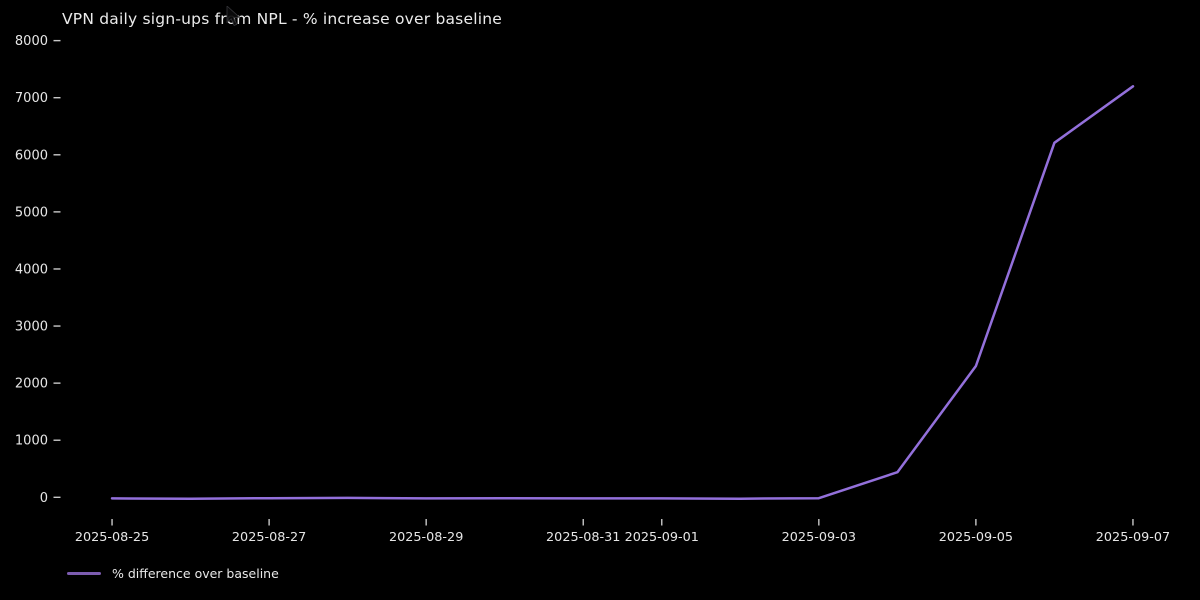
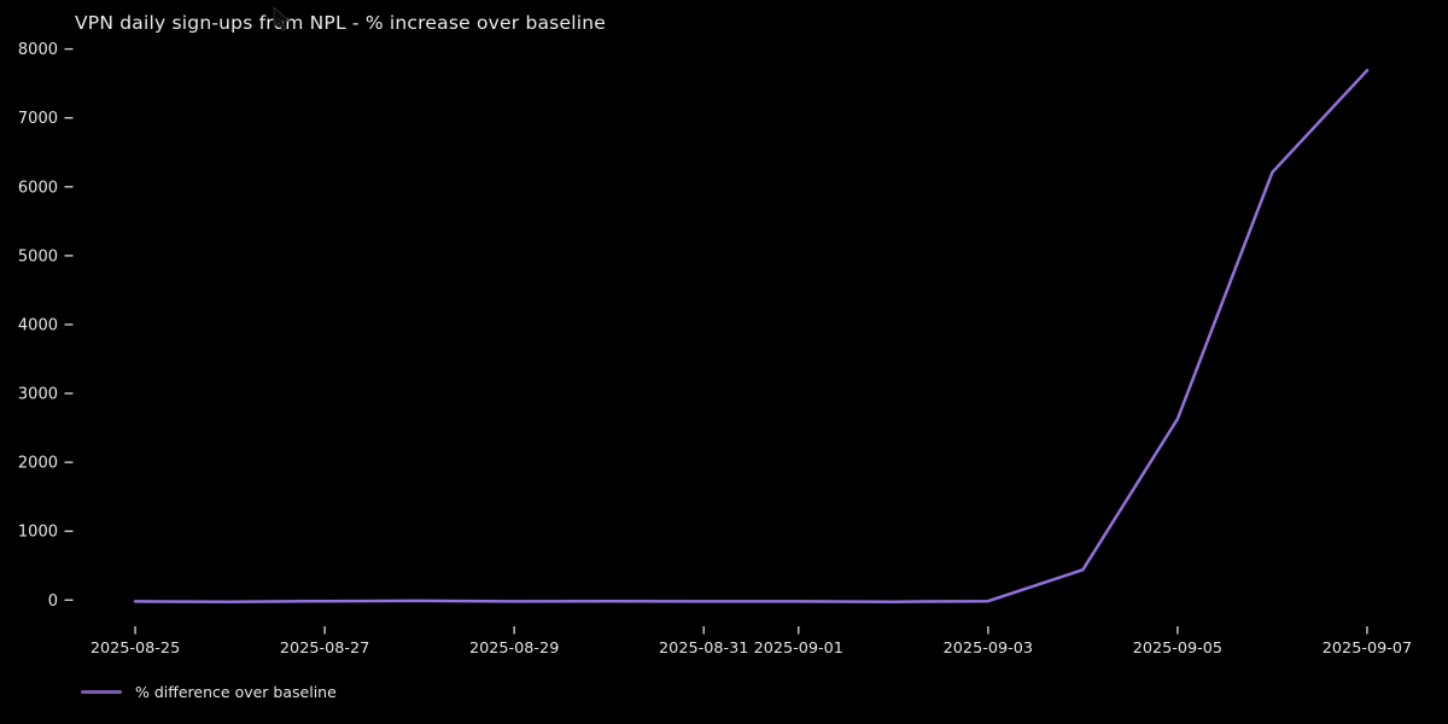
2025-09-05: 2300 -> 2600
2025-09-07: 7200 -> 7700
